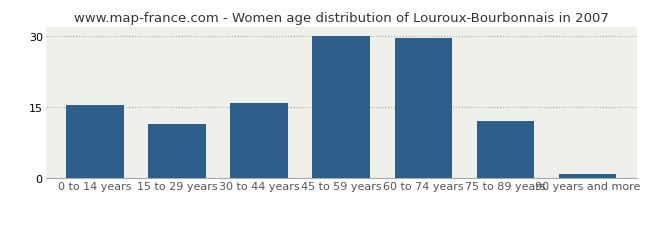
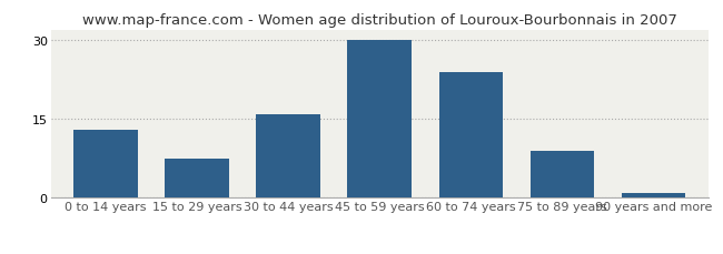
0 to 14 years: 15.5 -> 13.0
15 to 29 years: 11.5 -> 7.5
60 to 74 years: 29.5 -> 24.0
75 to 89 years: 12.0 -> 9.0
